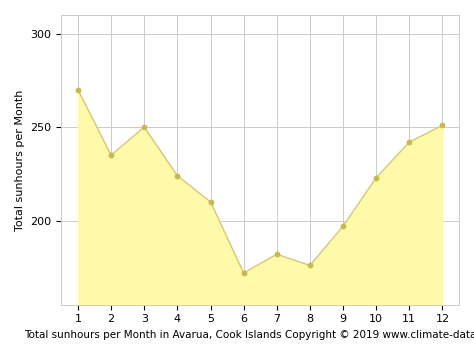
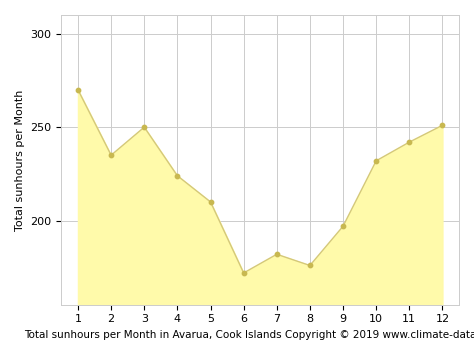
10: 223 -> 232
